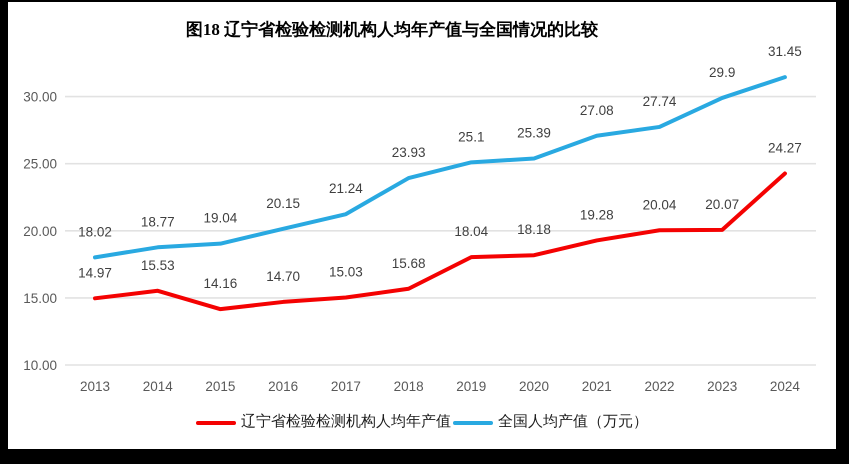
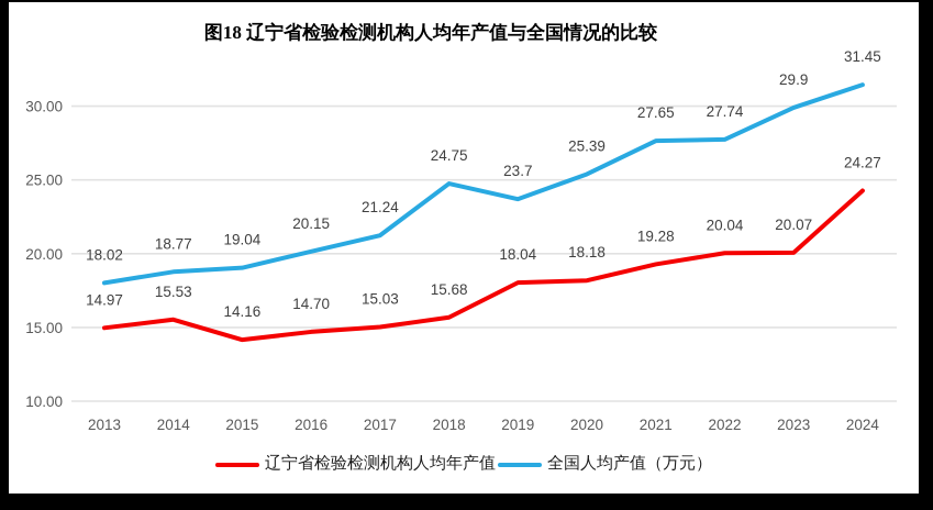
全国人均产值（万元）/2018: 23.93 -> 24.75
全国人均产值（万元）/2019: 25.1 -> 23.7
全国人均产值（万元）/2021: 27.08 -> 27.65
